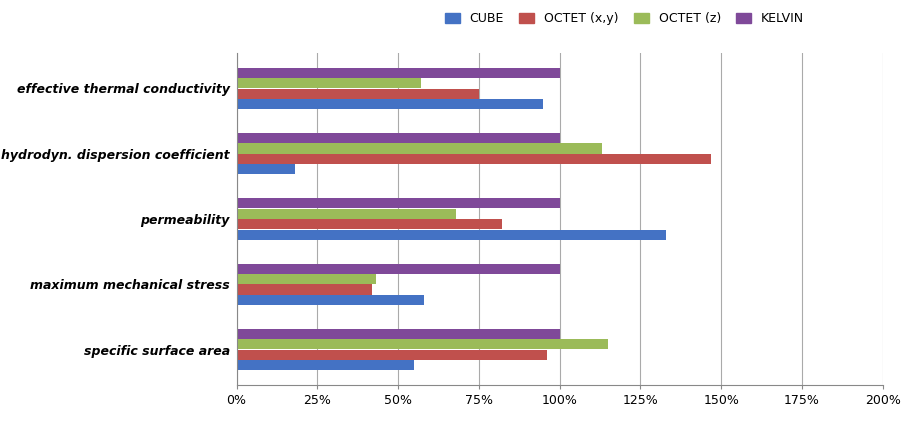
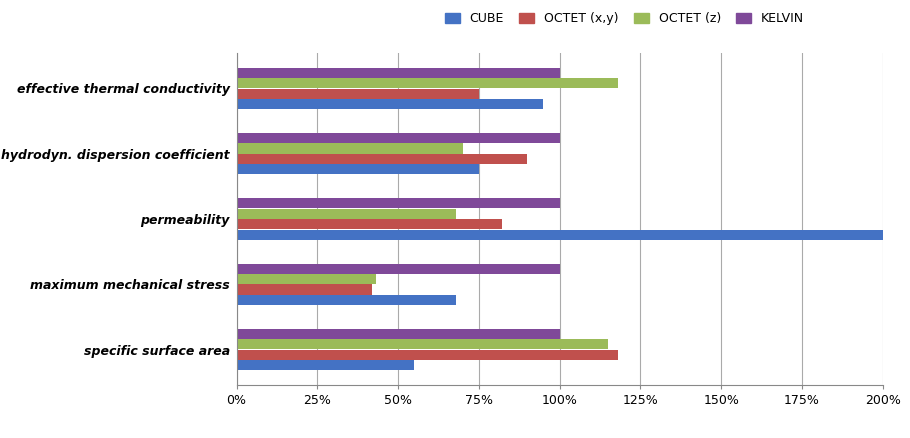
OCTET (z)/effective thermal conductivity: 57% -> 118%
OCTET (z)/hydrodyn. dispersion coefficient: 113% -> 70%
OCTET (x,y)/hydrodyn. dispersion coefficient: 147% -> 90%
CUBE/hydrodyn. dispersion coefficient: 18% -> 75%
CUBE/permeability: 133% -> 200%
CUBE/maximum mechanical stress: 58% -> 68%
OCTET (x,y)/specific surface area: 96% -> 118%
